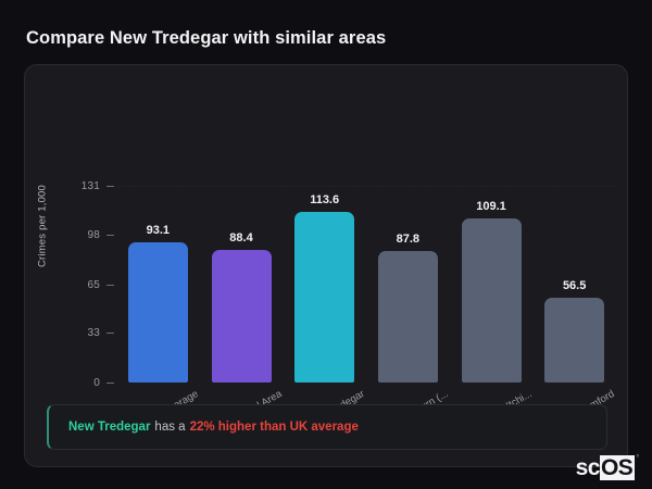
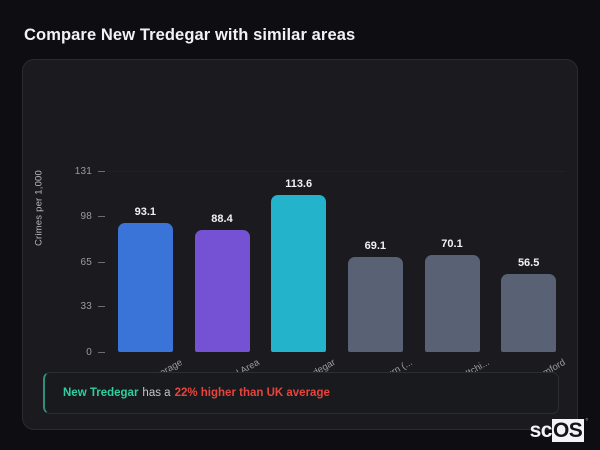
Sherburn (...: 87.8 -> 69.1
Long Itchi...: 109.1 -> 70.1
